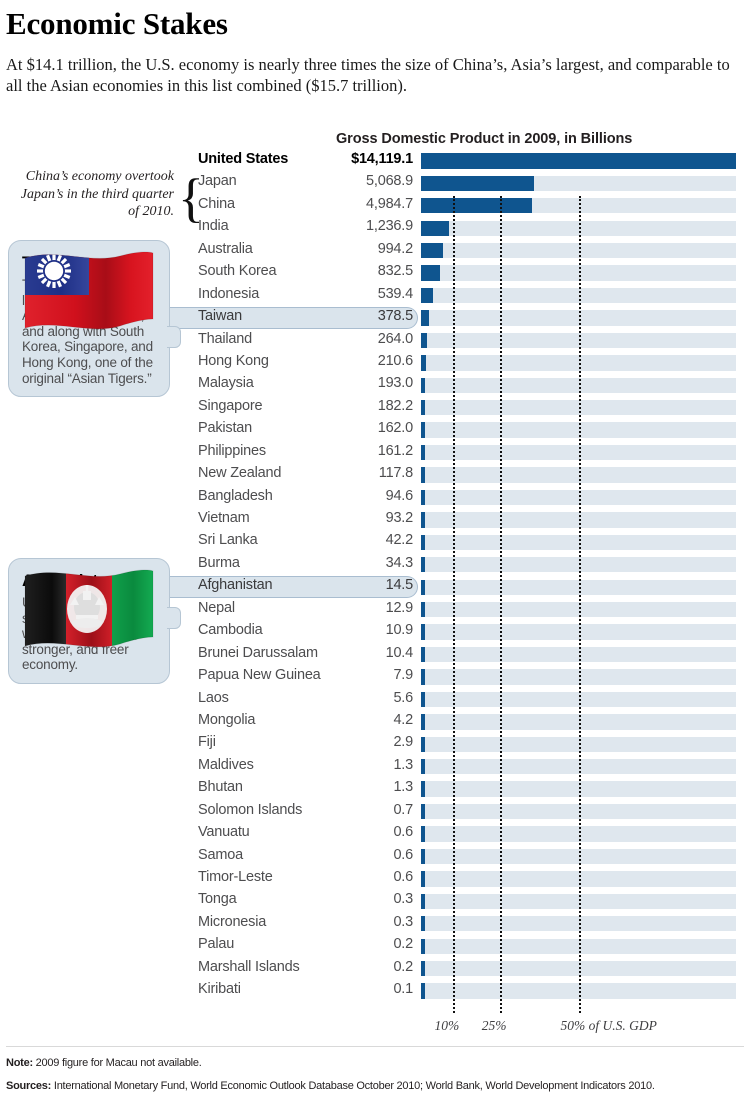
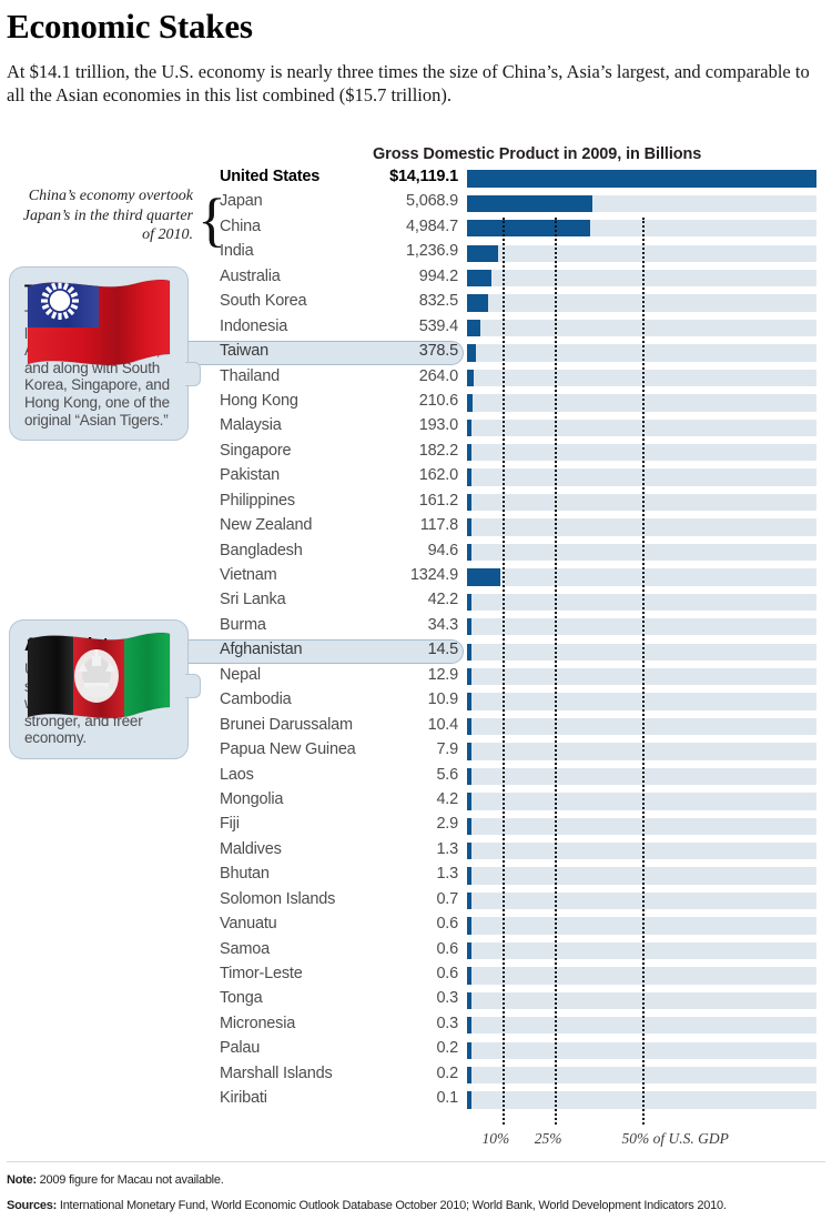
Vietnam: 93.2 -> 1324.9
